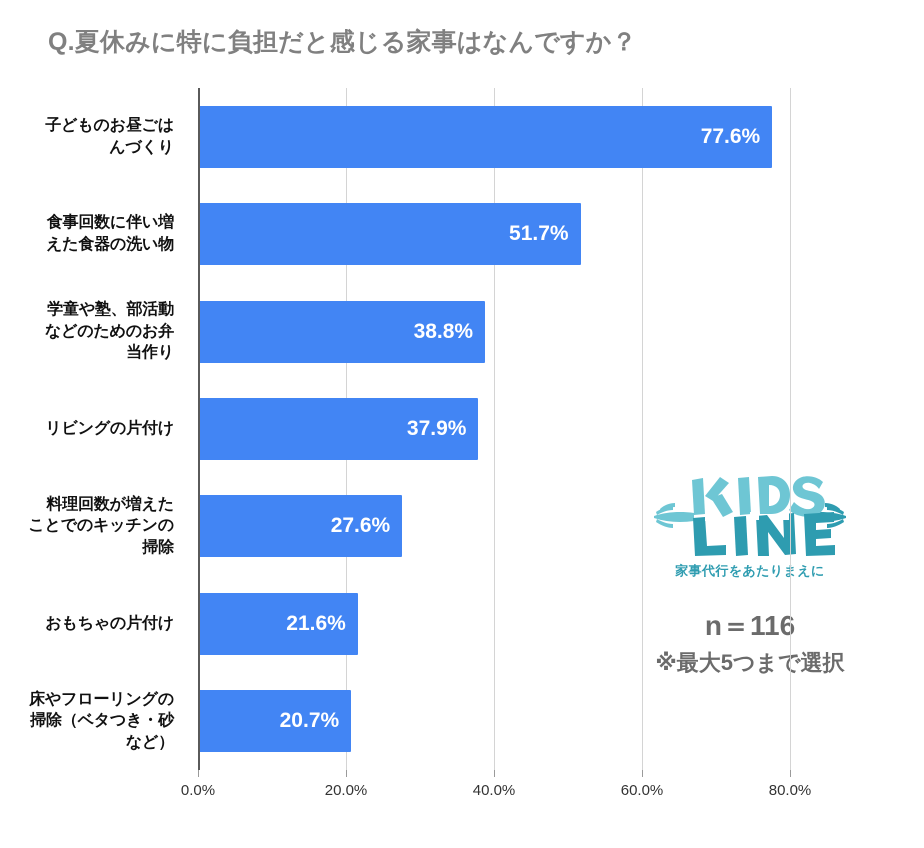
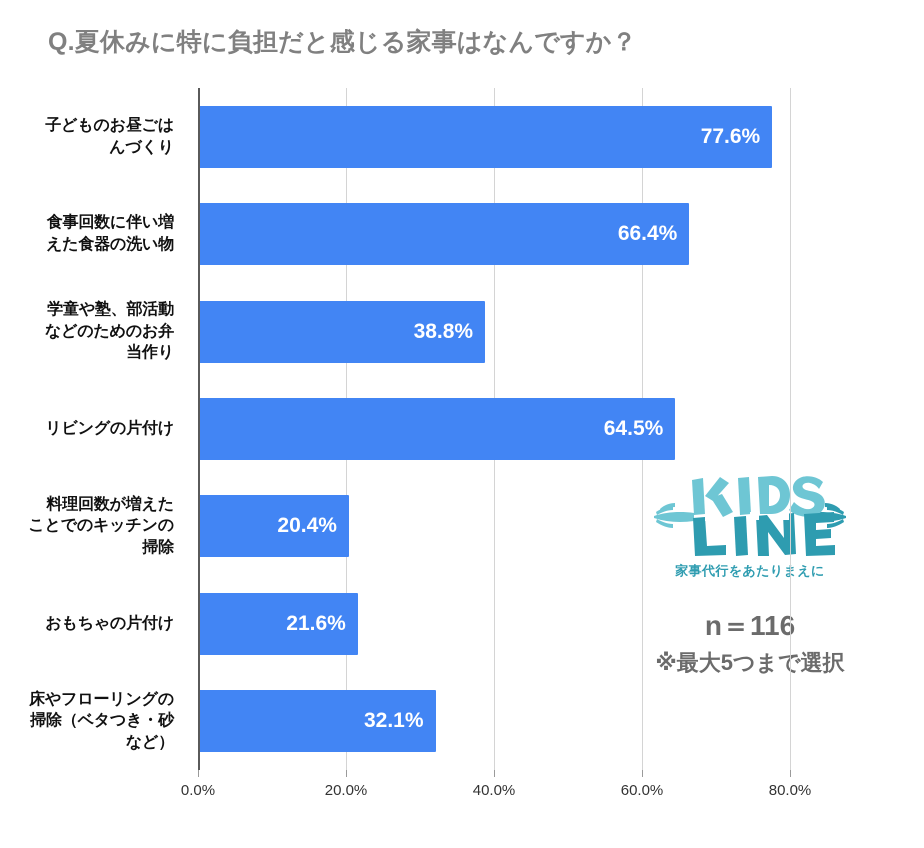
食事回数に伴い増えた食器の洗い物: 51.7% -> 66.4%
リビングの片付け: 37.9% -> 64.5%
料理回数が増えたことでのキッチンの掃除: 27.6% -> 20.4%
床やフローリングの掃除（ベタつき・砂など）: 20.7% -> 32.1%
